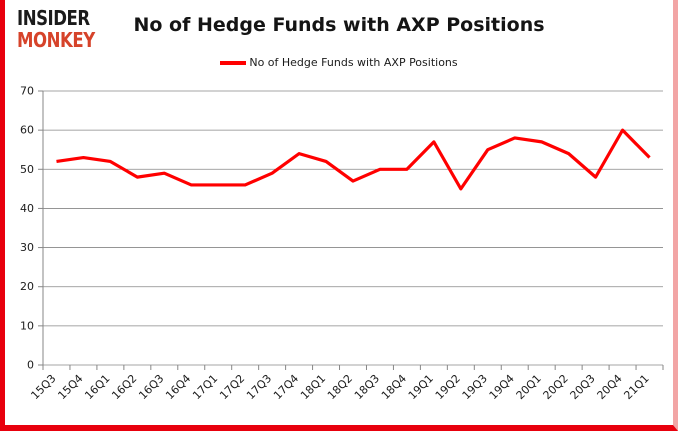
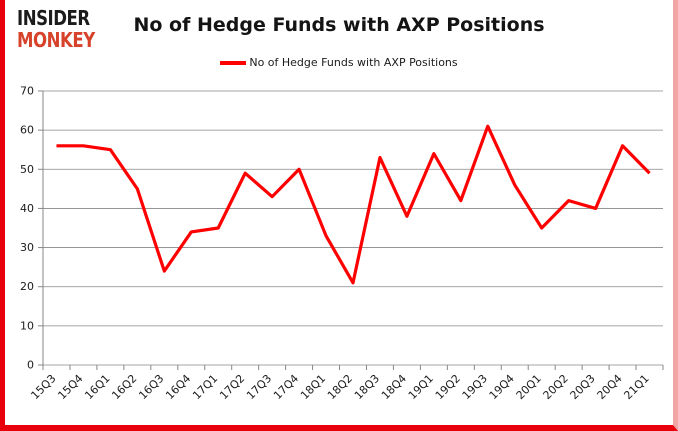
15Q3: 52 -> 56
15Q4: 53 -> 56
16Q1: 52 -> 55
16Q2: 48 -> 45
16Q3: 49 -> 24
16Q4: 46 -> 34
17Q1: 46 -> 35
17Q2: 46 -> 49
17Q3: 49 -> 43
17Q4: 54 -> 50
18Q1: 52 -> 33
18Q2: 47 -> 21
18Q3: 50 -> 53
18Q4: 50 -> 38
19Q1: 57 -> 54
19Q2: 45 -> 42
19Q3: 55 -> 61
19Q4: 58 -> 46
20Q1: 57 -> 35
20Q2: 54 -> 42
20Q3: 48 -> 40
20Q4: 60 -> 56
21Q1: 53 -> 49
